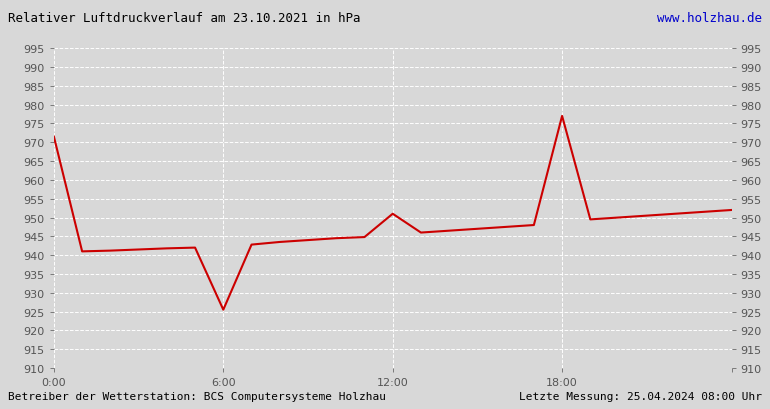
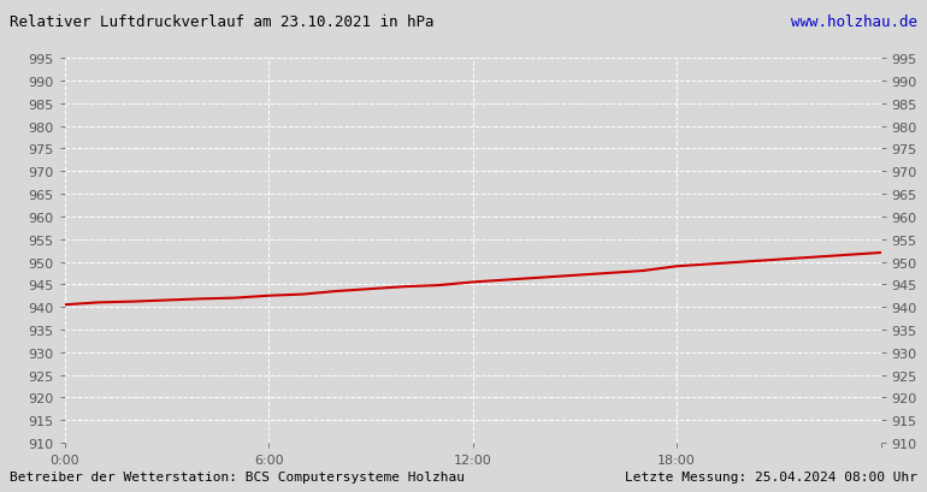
0:00: 971.5 -> 940.5
6:00: 925.5 -> 942.5
12:00: 951.0 -> 945.5
18:00: 977.0 -> 949.0
